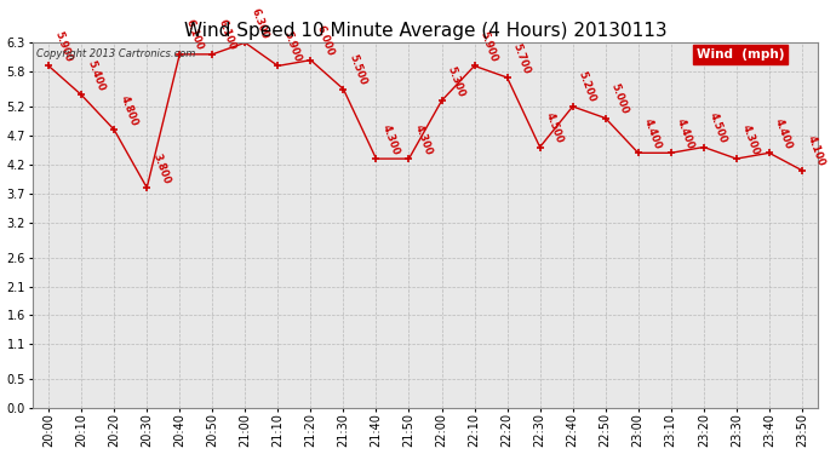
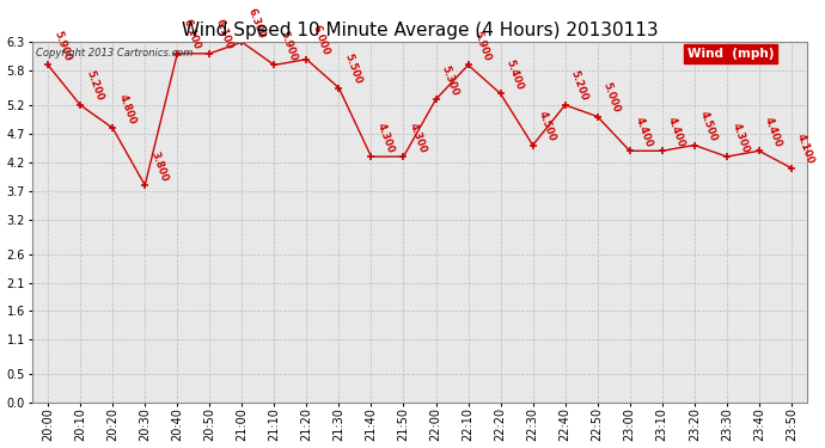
20:10: 5.400 -> 5.200
22:20: 5.700 -> 5.400
